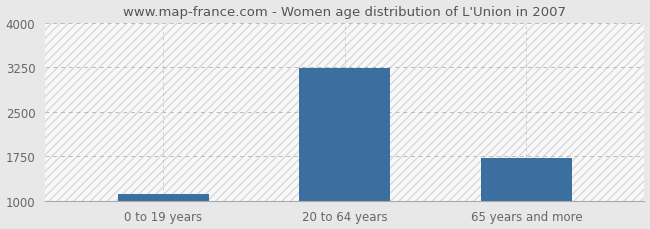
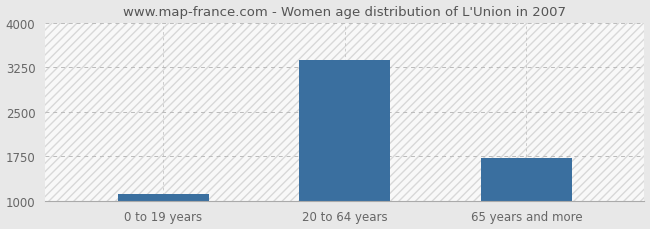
20 to 64 years: 3240 -> 3370
